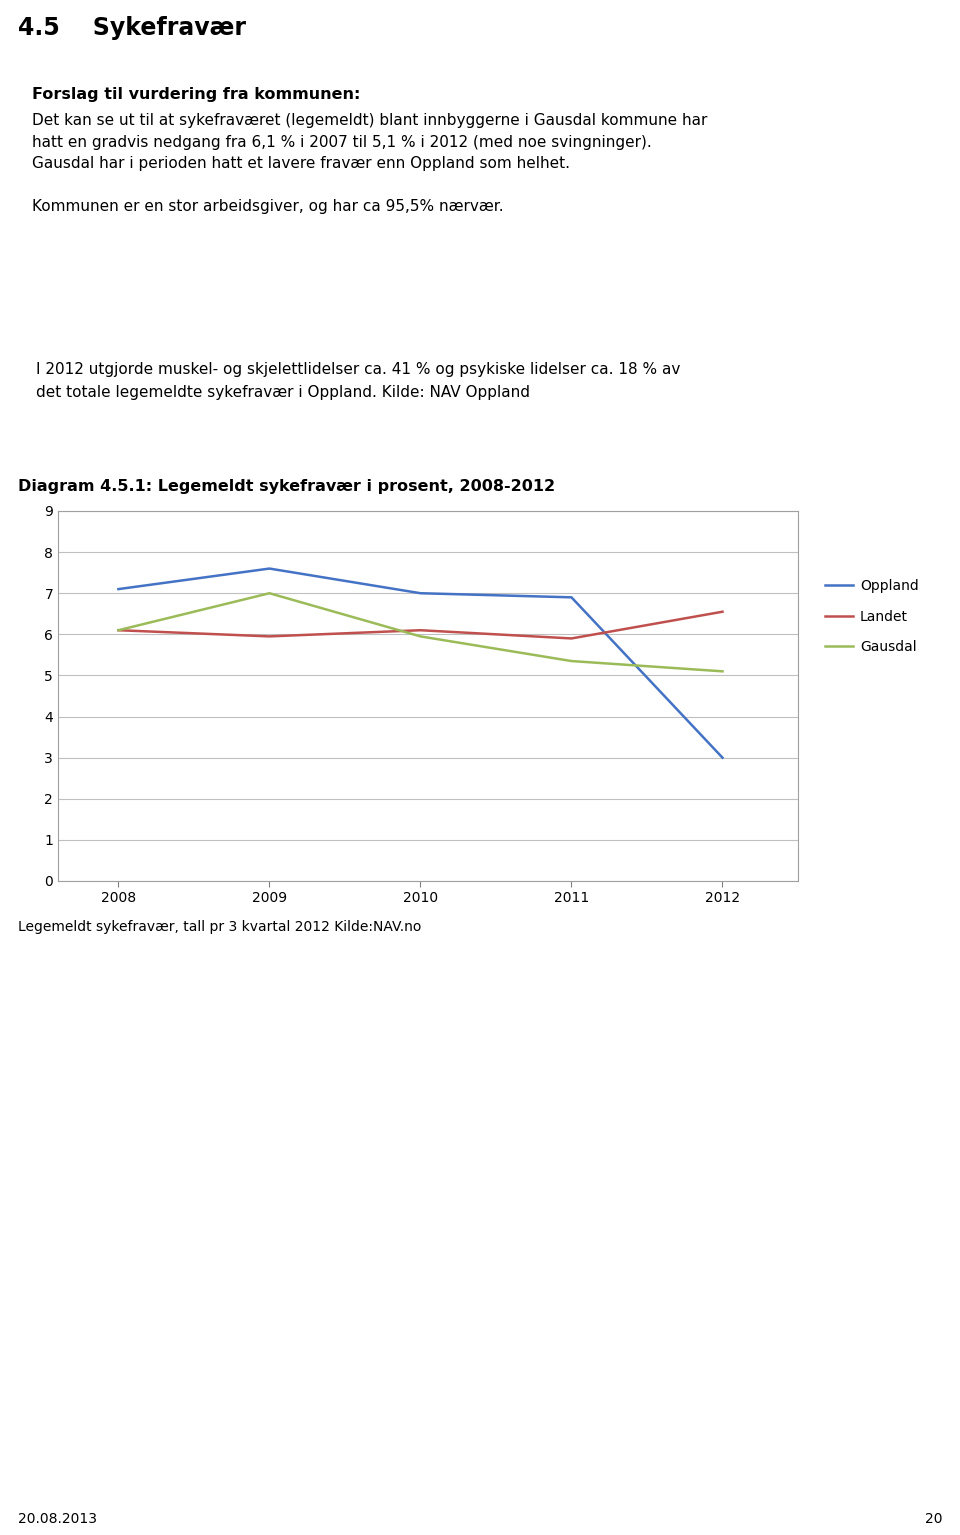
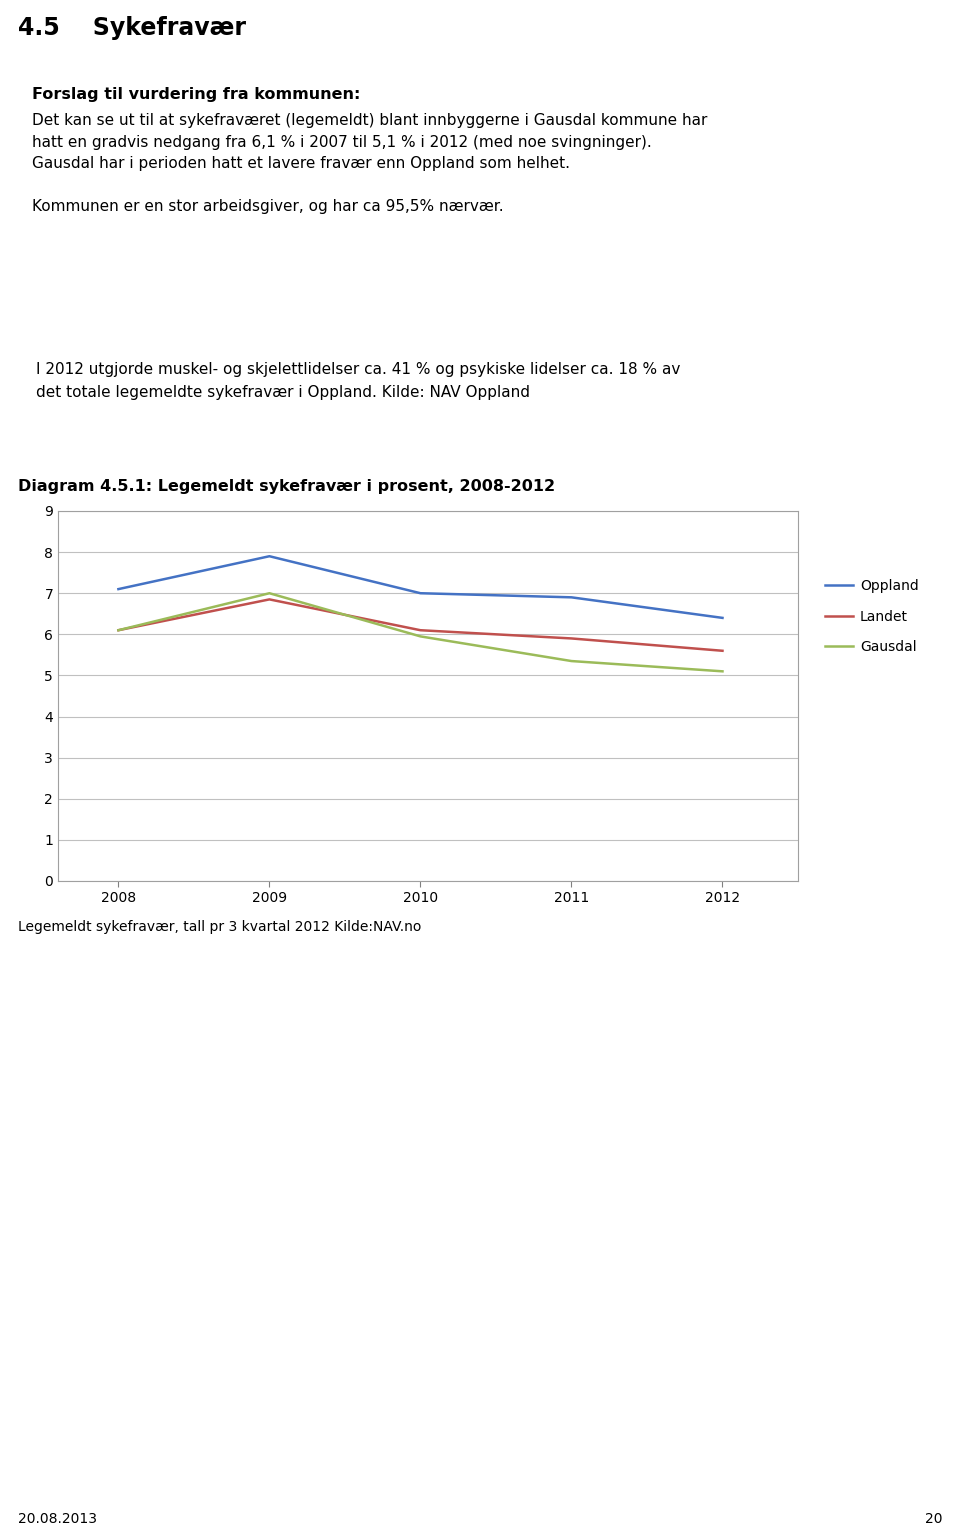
Oppland/2009: 7.6 -> 7.9
Landet/2009: 5.95 -> 6.85
Oppland/2012: 3.0 -> 6.4
Landet/2012: 6.55 -> 5.60
